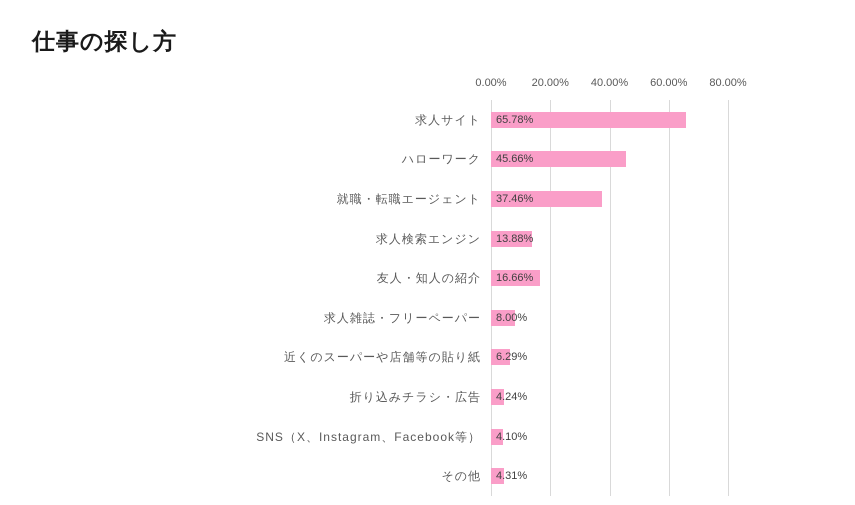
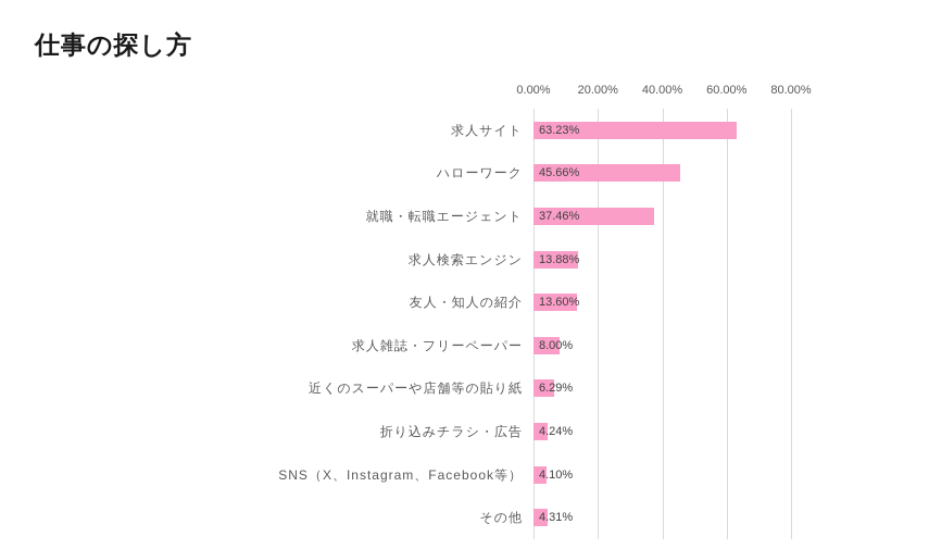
求人サイト: 65.78% -> 63.23%
友人・知人の紹介: 16.66% -> 13.60%
